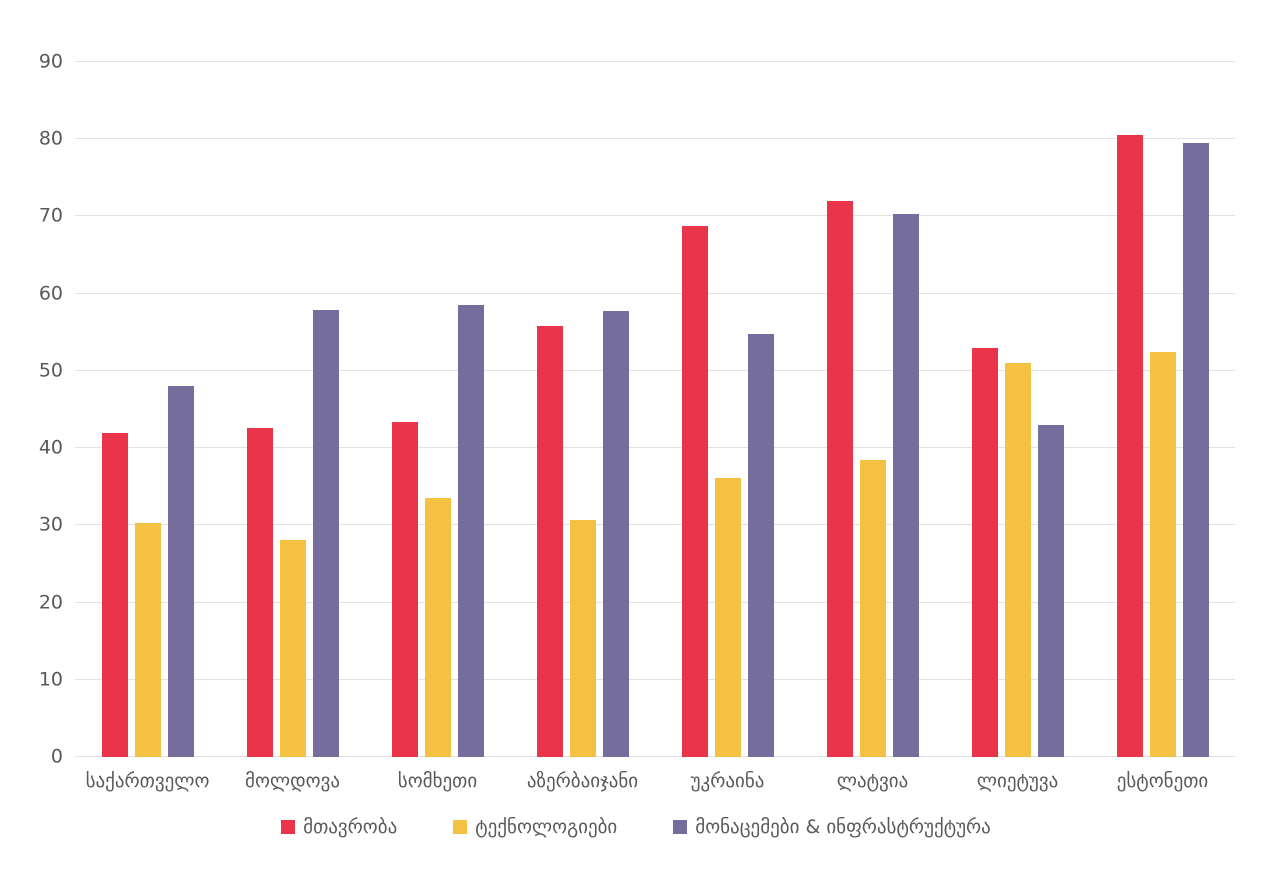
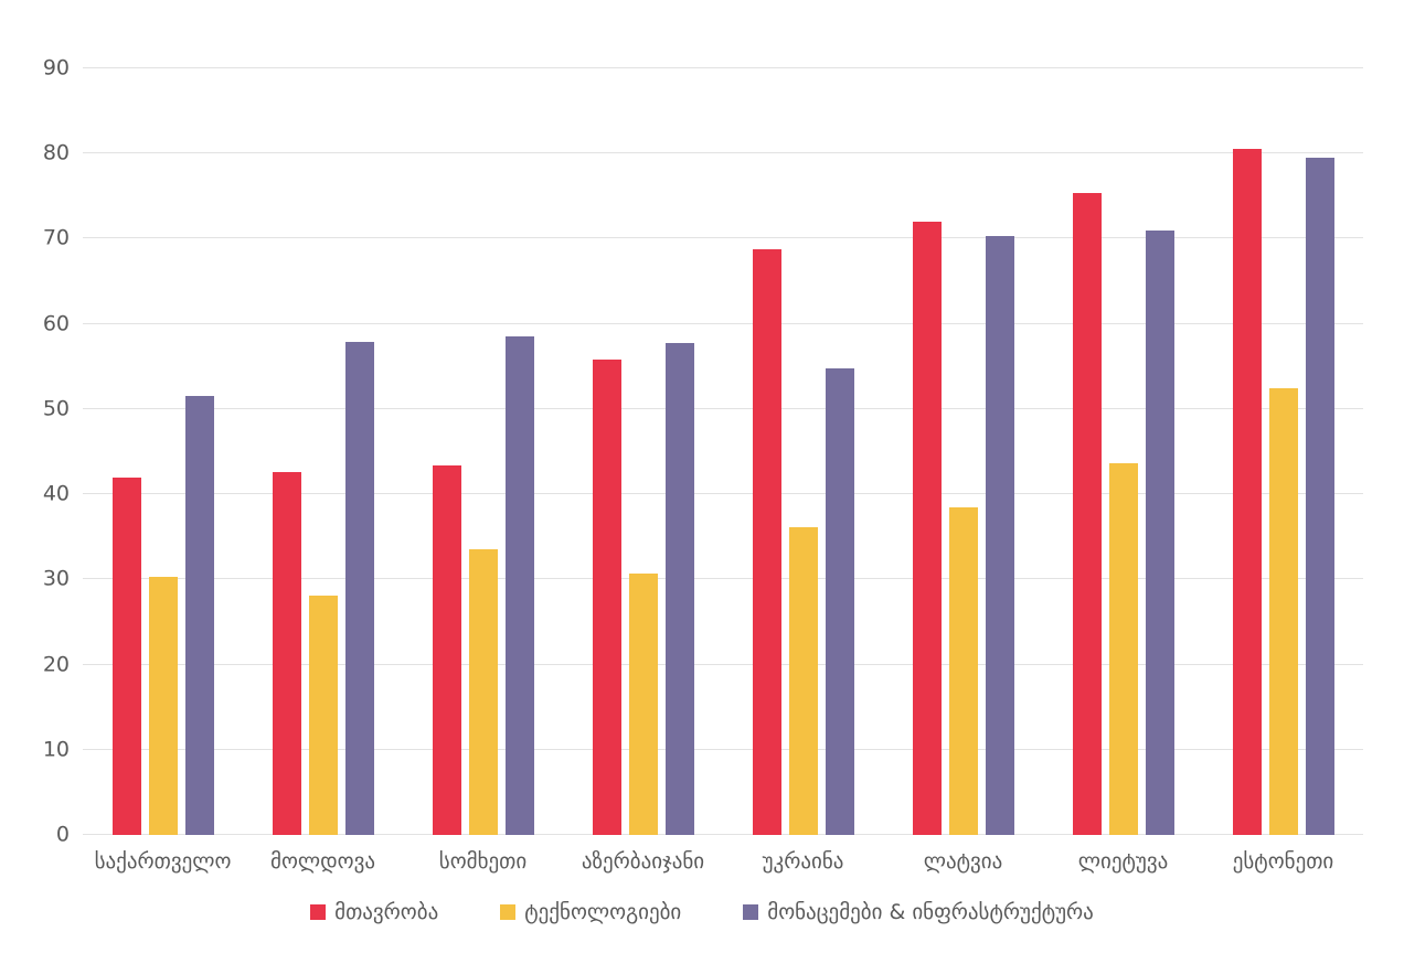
მონაცემები & ინფრასტრუქტურა/საქართველო: 48 -> 52
მთავრობა/ლიეტუვა: 53 -> 75
ტექნოლოგიები/ლიეტუვა: 51 -> 44
მონაცემები & ინფრასტრუქტურა/ლიეტუვა: 43 -> 71
